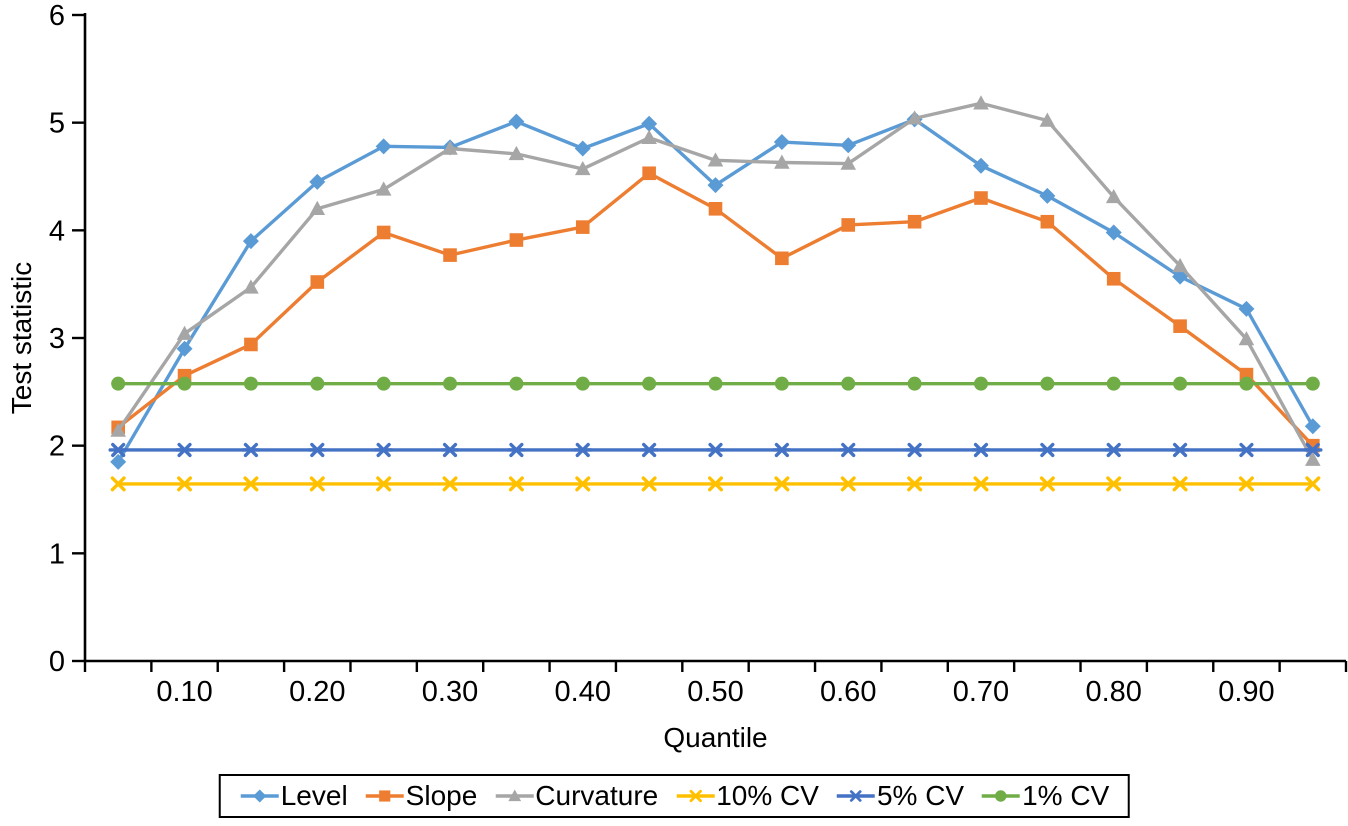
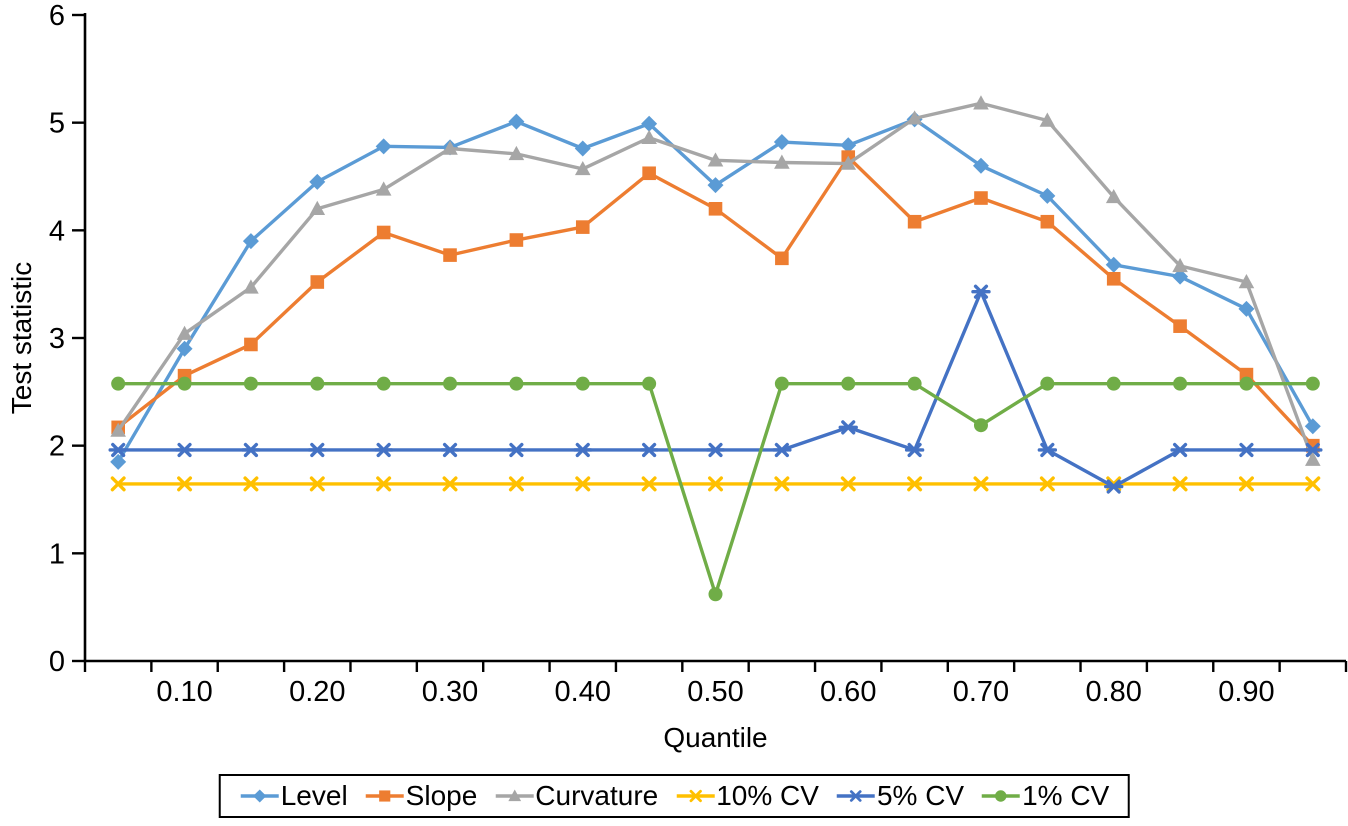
1% CV/0.50: 2.58 -> 0.62
Slope/0.60: 4.05 -> 4.68
5% CV/0.60: 1.96 -> 2.17
5% CV/0.70: 1.96 -> 3.43
1% CV/0.70: 2.58 -> 2.19
Level/0.80: 3.98 -> 3.68
5% CV/0.80: 1.96 -> 1.62
Curvature/0.90: 2.99 -> 3.52
